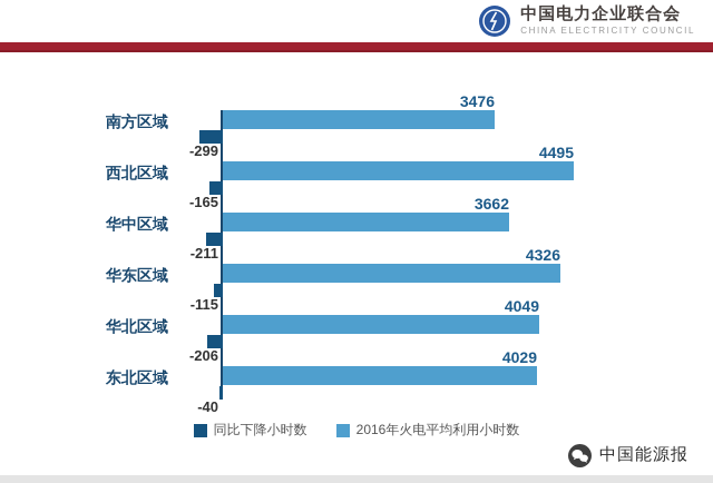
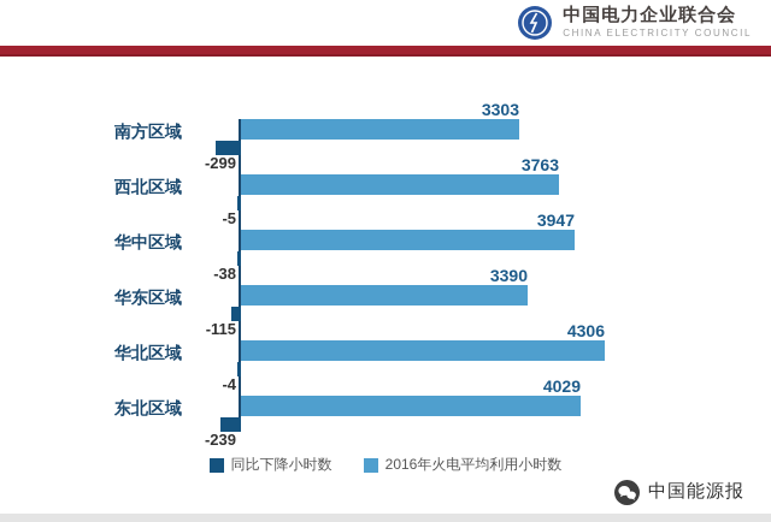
2016年火电平均利用小时数/南方区域: 3476 -> 3303
2016年火电平均利用小时数/西北区域: 4495 -> 3763
同比下降小时数/西北区域: -165 -> -5
2016年火电平均利用小时数/华中区域: 3662 -> 3947
同比下降小时数/华中区域: -211 -> -38
2016年火电平均利用小时数/华东区域: 4326 -> 3390
2016年火电平均利用小时数/华北区域: 4049 -> 4306
同比下降小时数/华北区域: -206 -> -4
同比下降小时数/东北区域: -40 -> -239
